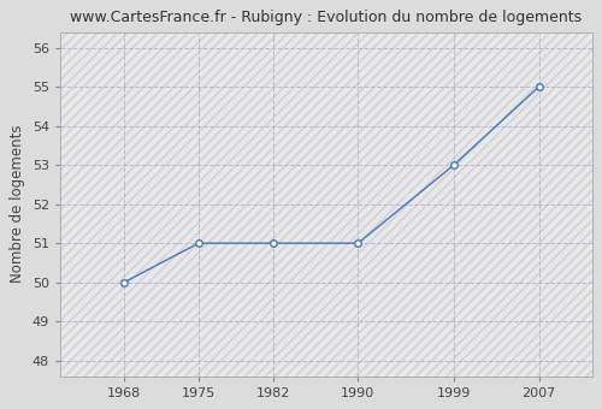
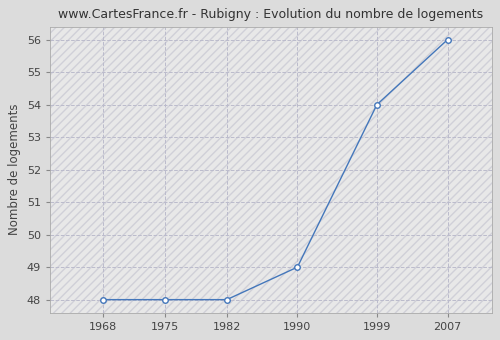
1968: 50 -> 48
1975: 51 -> 48
1982: 51 -> 48
1990: 51 -> 49
1999: 53 -> 54
2007: 55 -> 56
